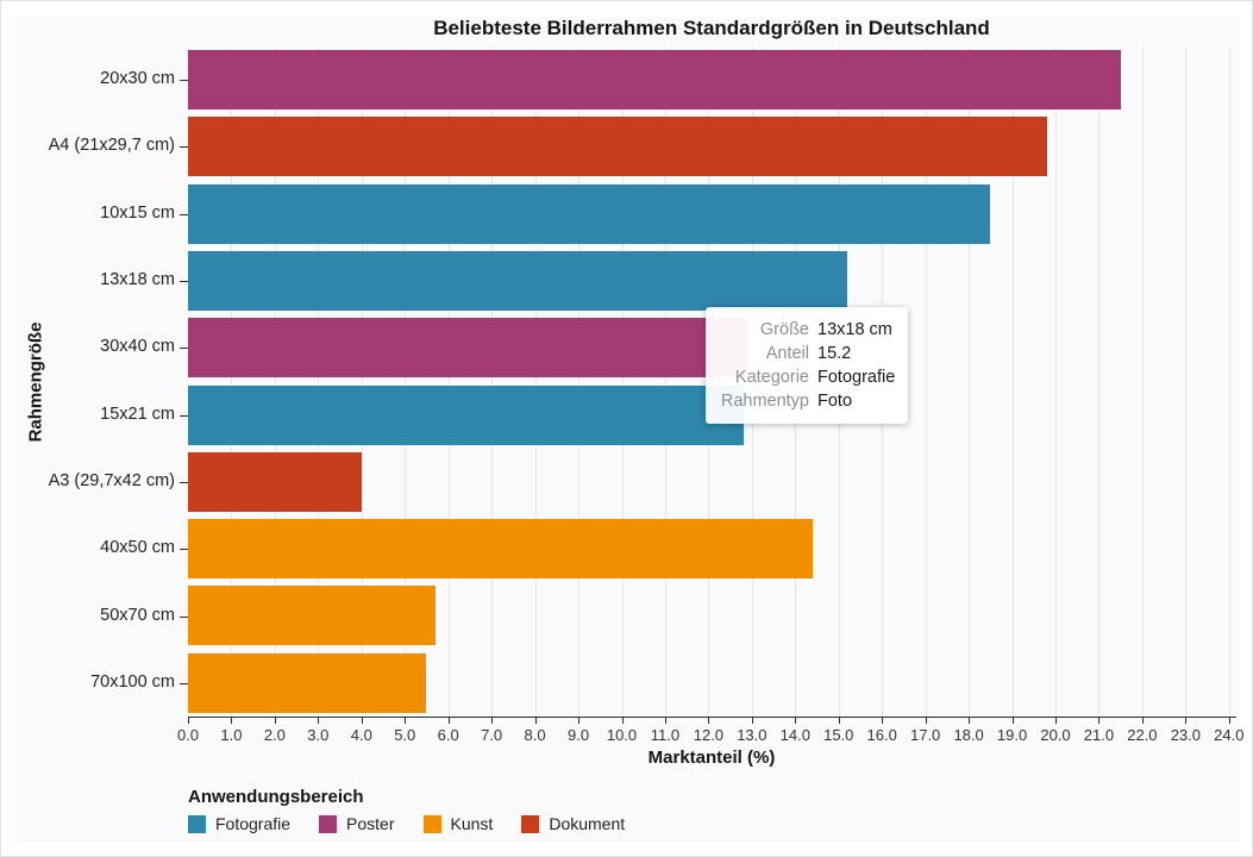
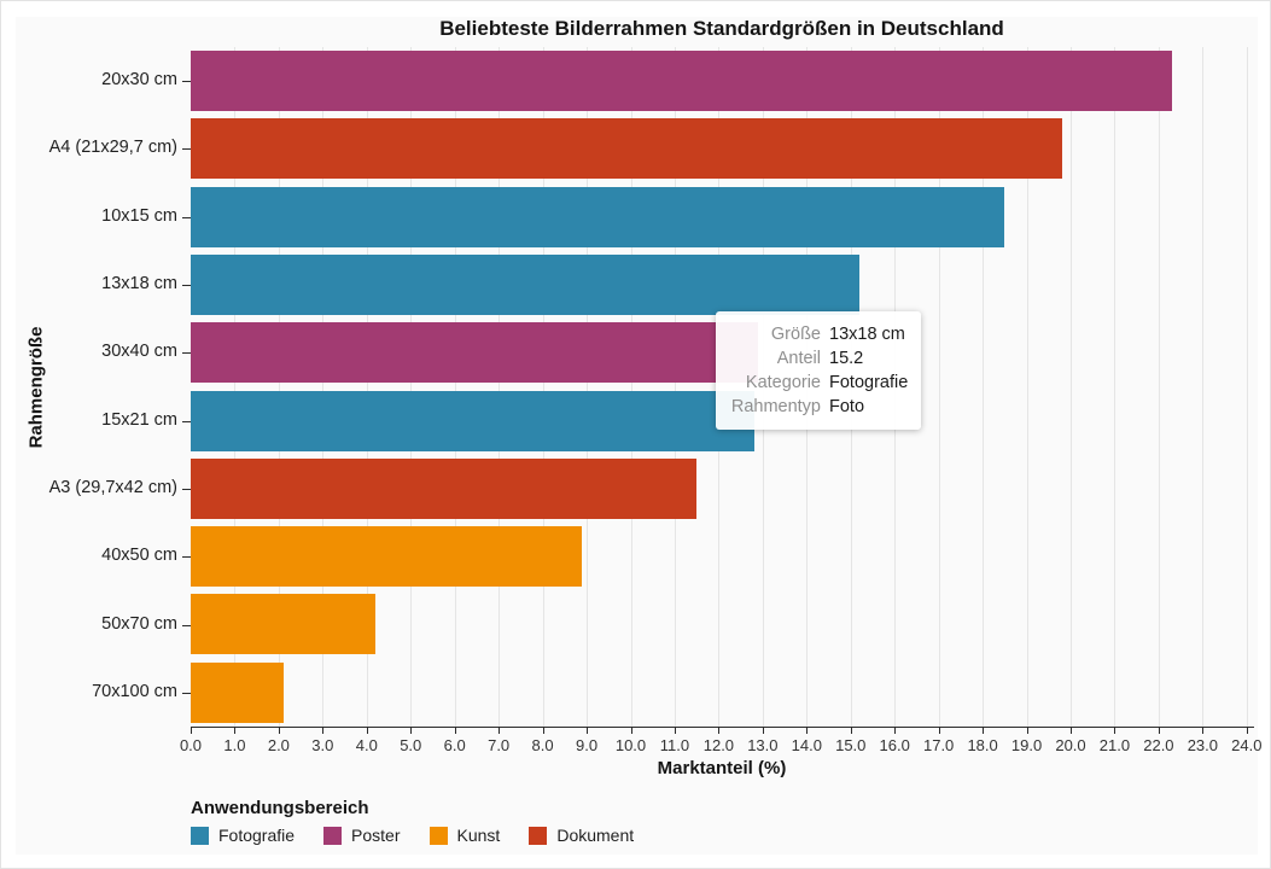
20x30 cm: 21.5 -> 22.3
A3 (29,7x42 cm): 4.0 -> 11.5
40x50 cm: 14.4 -> 8.9
50x70 cm: 5.7 -> 4.2
70x100 cm: 5.5 -> 2.1
